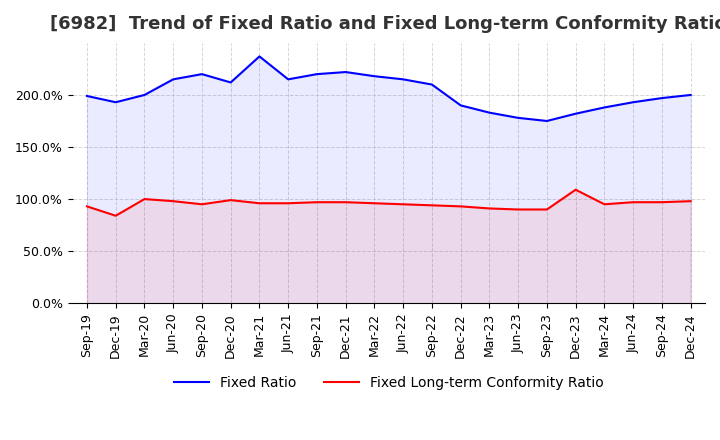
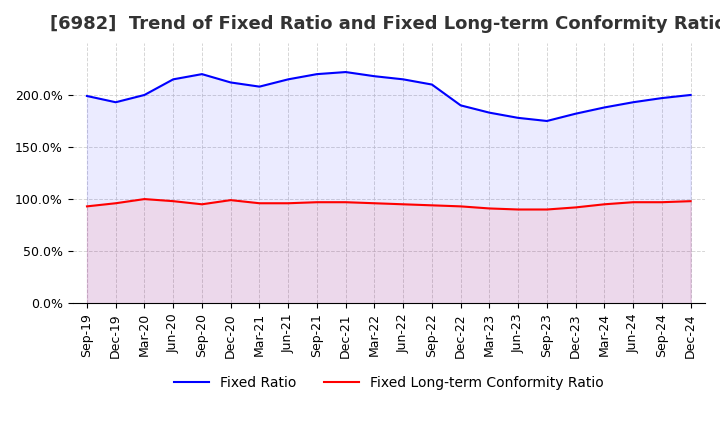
Fixed Long-term Conformity Ratio/Dec-19: 84% -> 96%
Fixed Ratio/Mar-21: 237% -> 208%
Fixed Long-term Conformity Ratio/Dec-23: 109% -> 92%
